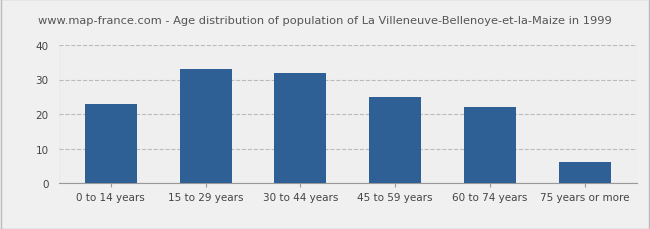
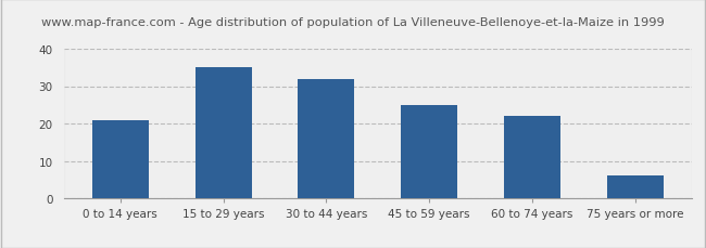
0 to 14 years: 23 -> 21
15 to 29 years: 33 -> 35
